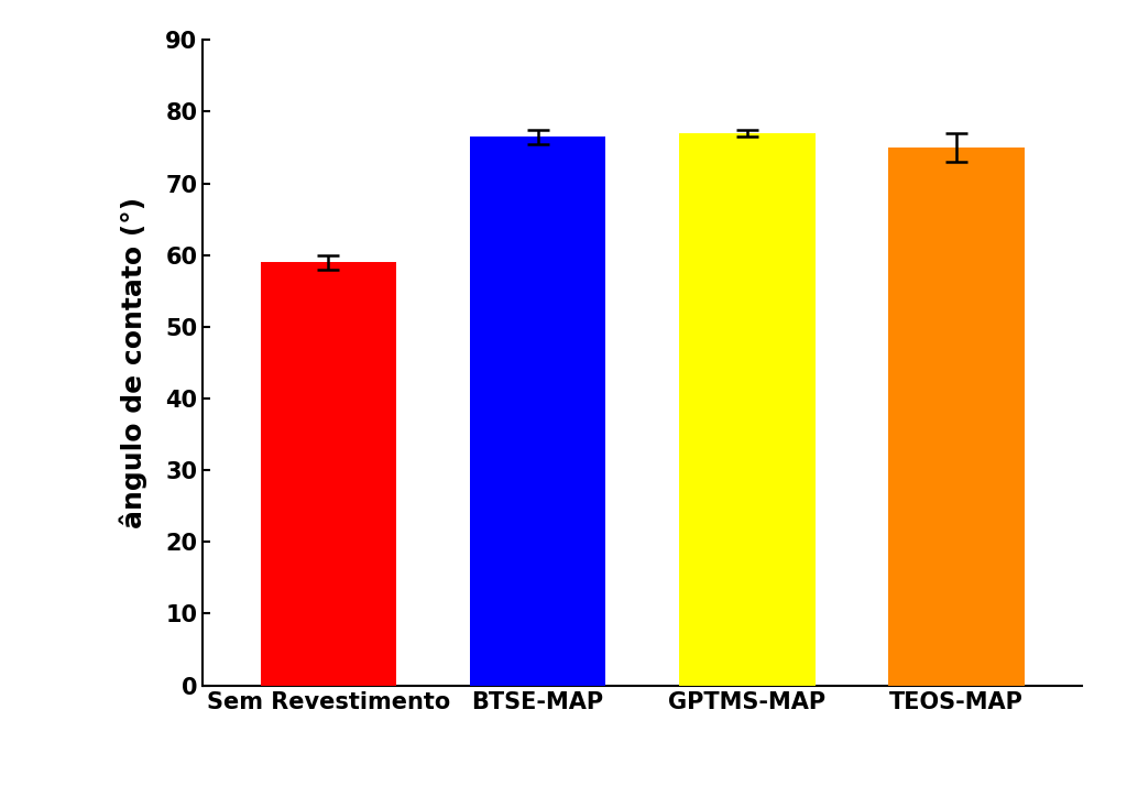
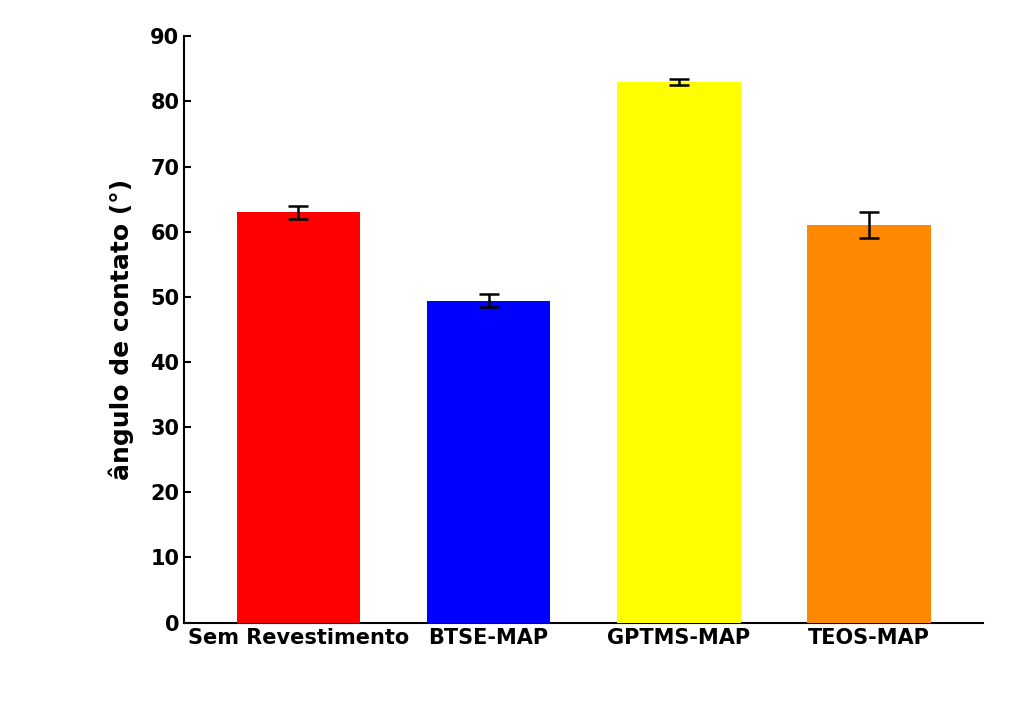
Sem Revestimento: 59.0 -> 63.0
BTSE-MAP: 76.5 -> 49.4
GPTMS-MAP: 77.0 -> 83.0
TEOS-MAP: 75.0 -> 61.0
